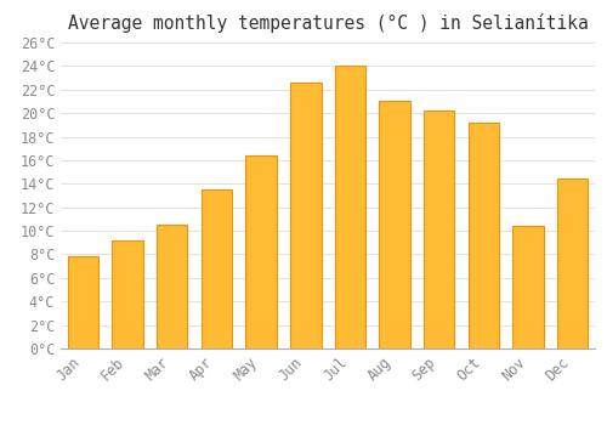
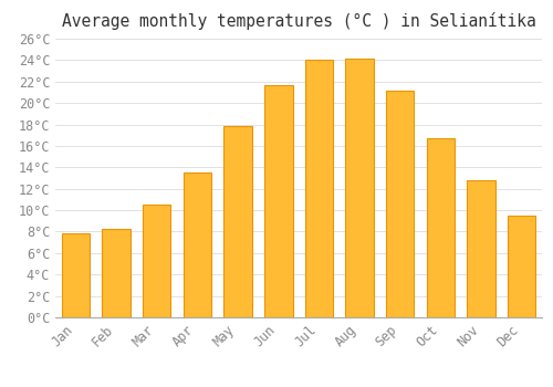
Feb: 9.2°C -> 8.3°C
May: 16.4°C -> 17.9°C
Jun: 22.6°C -> 21.7°C
Aug: 21.0°C -> 24.1°C
Sep: 20.2°C -> 21.2°C
Oct: 19.2°C -> 16.7°C
Nov: 10.4°C -> 12.8°C
Dec: 14.4°C -> 9.5°C
